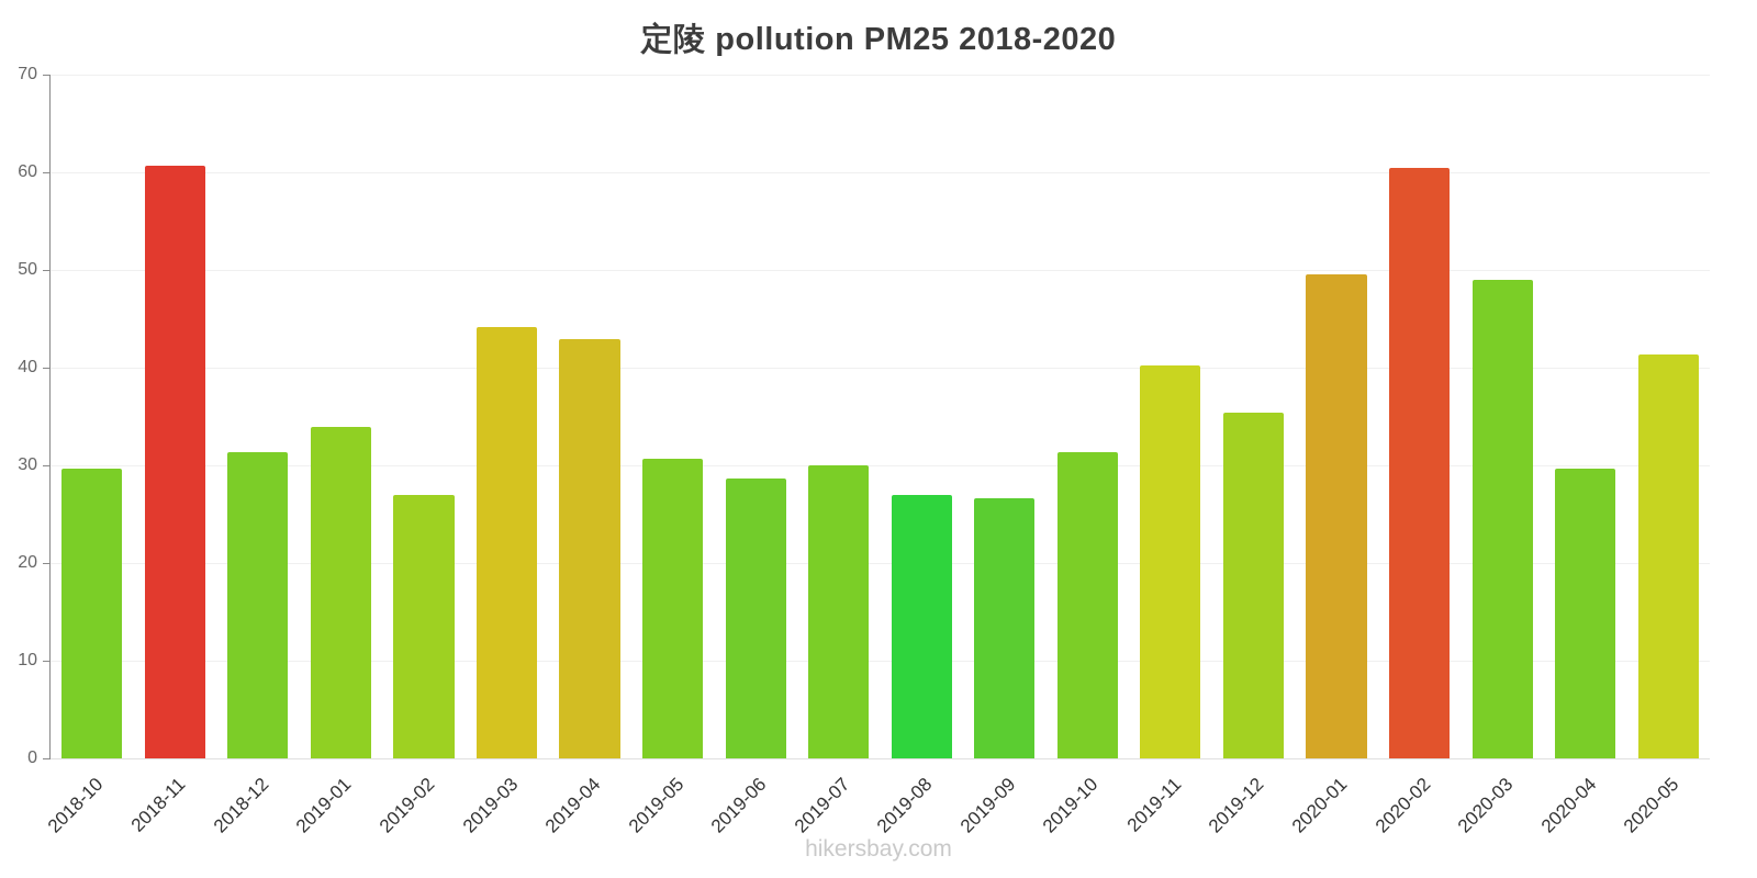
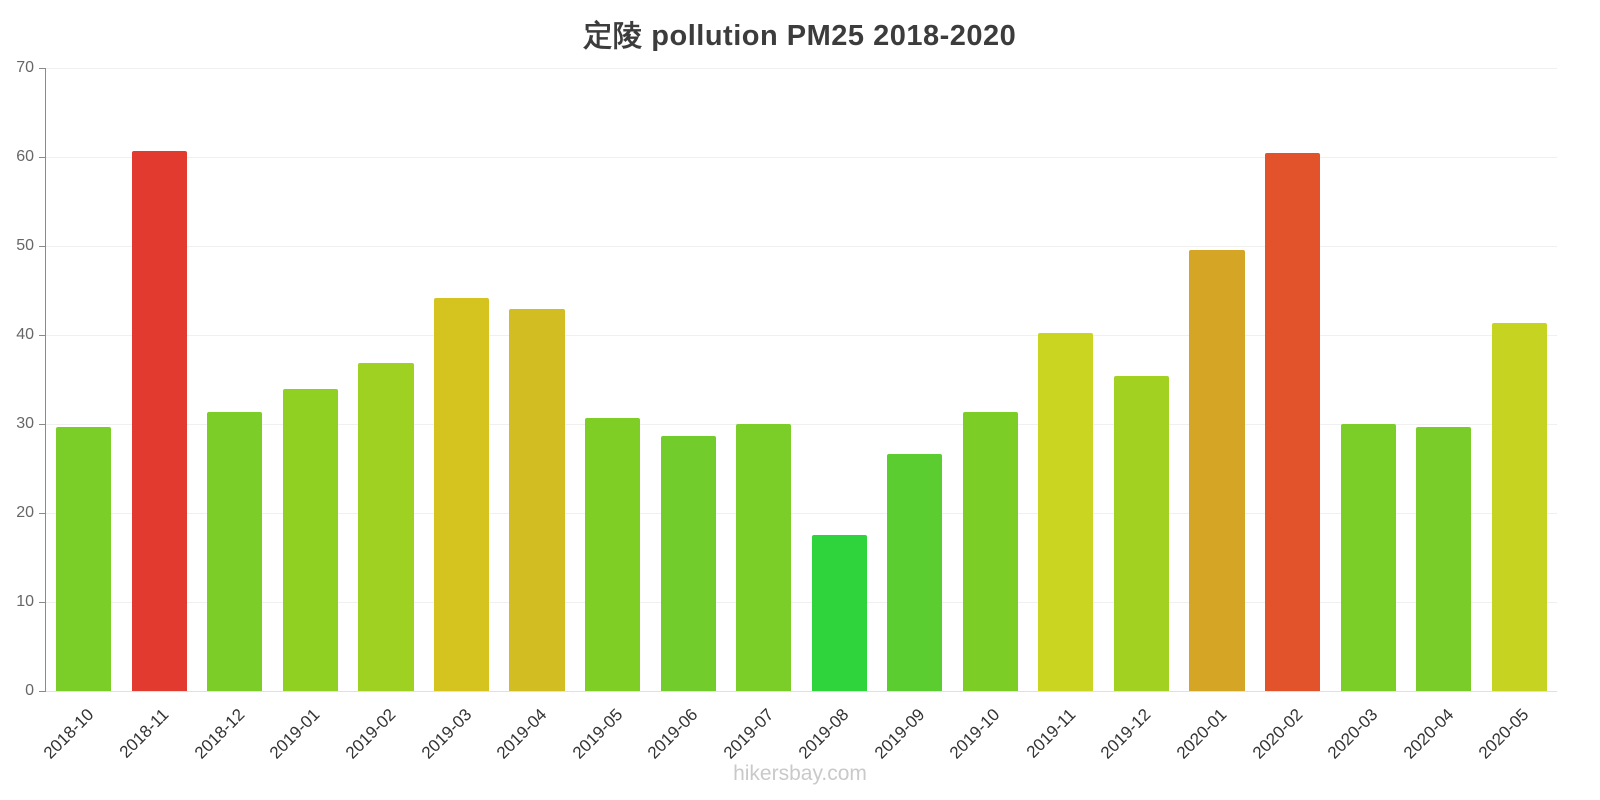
2019-02: 27 -> 37
2019-08: 27 -> 18
2020-03: 49 -> 30
